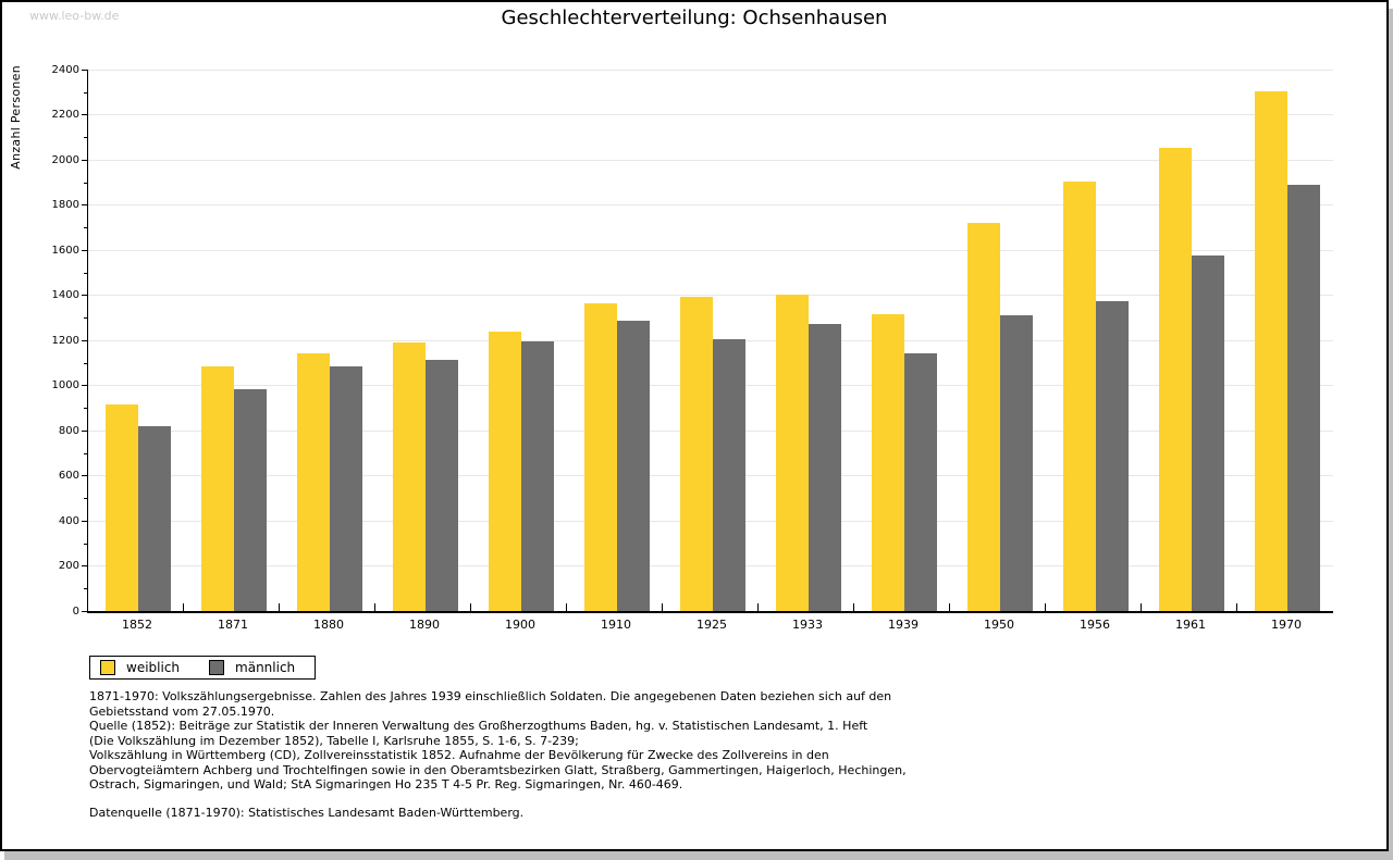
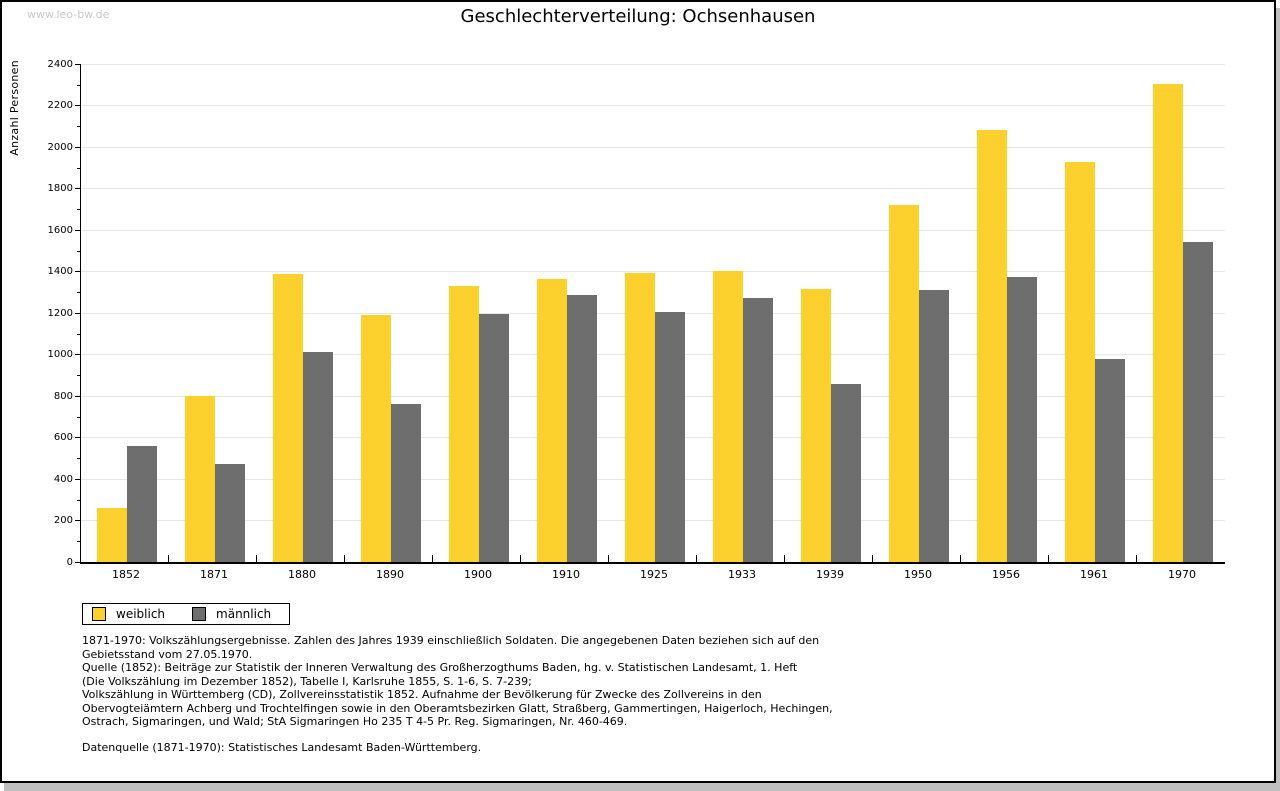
weiblich/1852: 920 -> 260
männlich/1852: 820 -> 560
weiblich/1871: 1080 -> 800
männlich/1871: 980 -> 470
weiblich/1880: 1140 -> 1390
männlich/1880: 1080 -> 1010
männlich/1890: 1120 -> 760
weiblich/1900: 1240 -> 1330
männlich/1939: 1140 -> 860
weiblich/1956: 1900 -> 2080
weiblich/1961: 2060 -> 1930
männlich/1961: 1580 -> 980
männlich/1970: 1890 -> 1540
